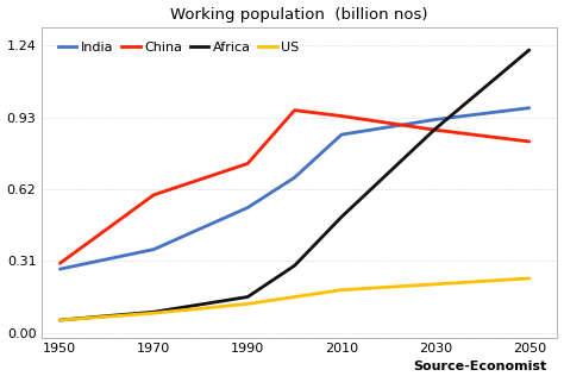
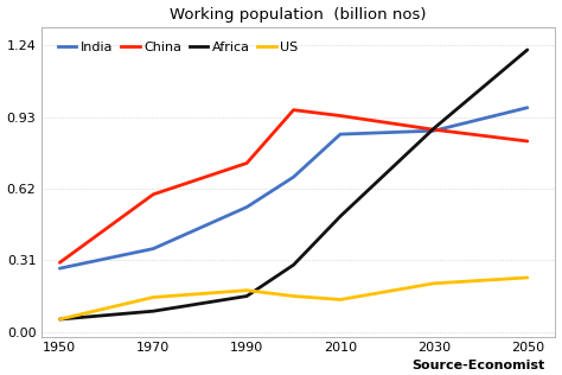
US/1970: 0.09 -> 0.15
US/1990: 0.12 -> 0.18
US/2010: 0.18 -> 0.14
India/2030: 0.92 -> 0.87
